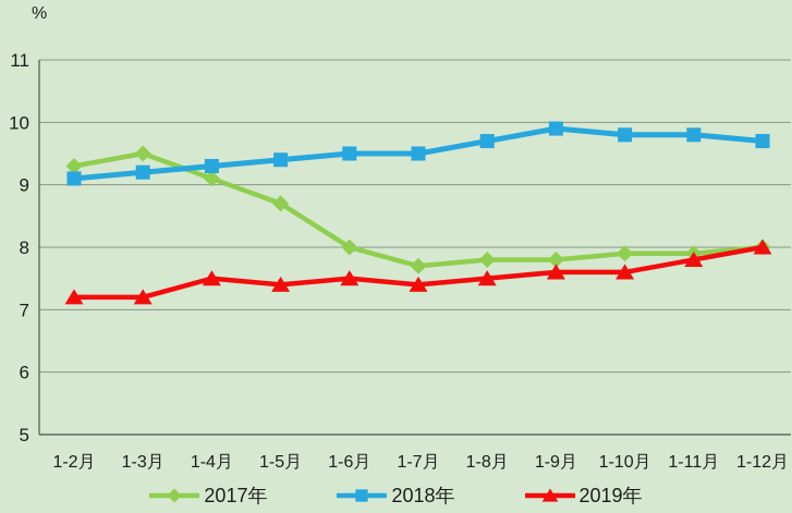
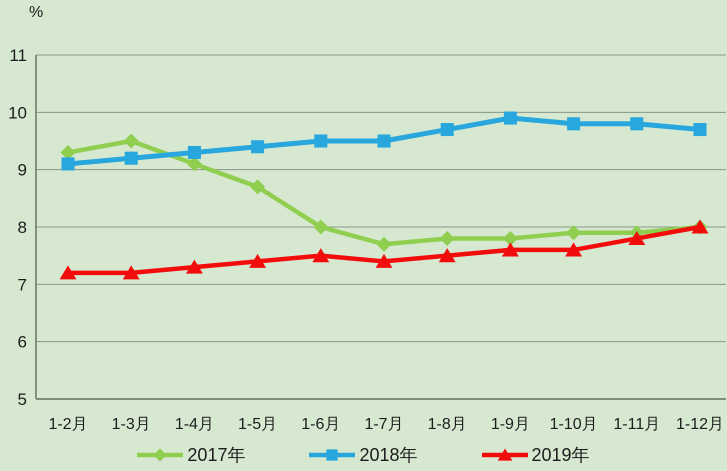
2019年/1-4月: 7.5 -> 7.3
